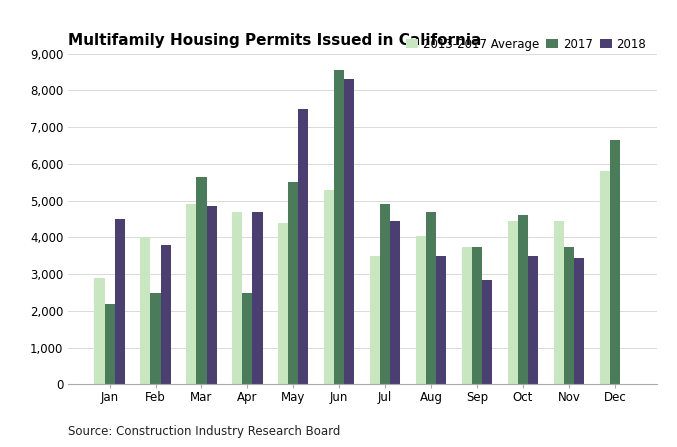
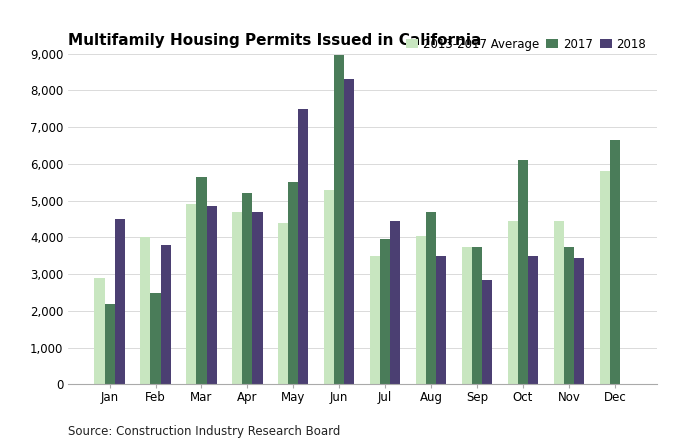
2017/Apr: 2,500 -> 5,200
2017/Jun: 8,550 -> 8,950
2017/Jul: 4,900 -> 3,950
2017/Oct: 4,600 -> 6,100
